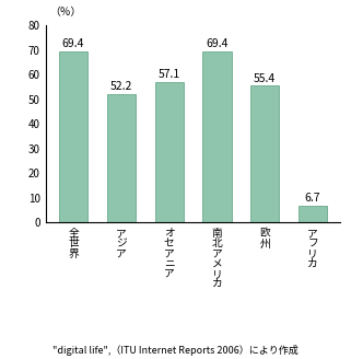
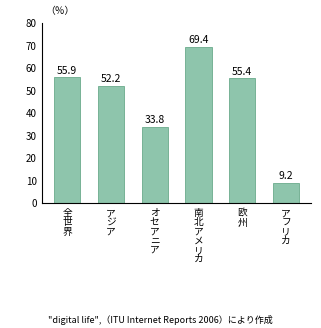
全 世 界: 69.4 -> 55.9
オ セ ア ニ ア: 57.1 -> 33.8
ア フ リ カ: 6.7 -> 9.2
